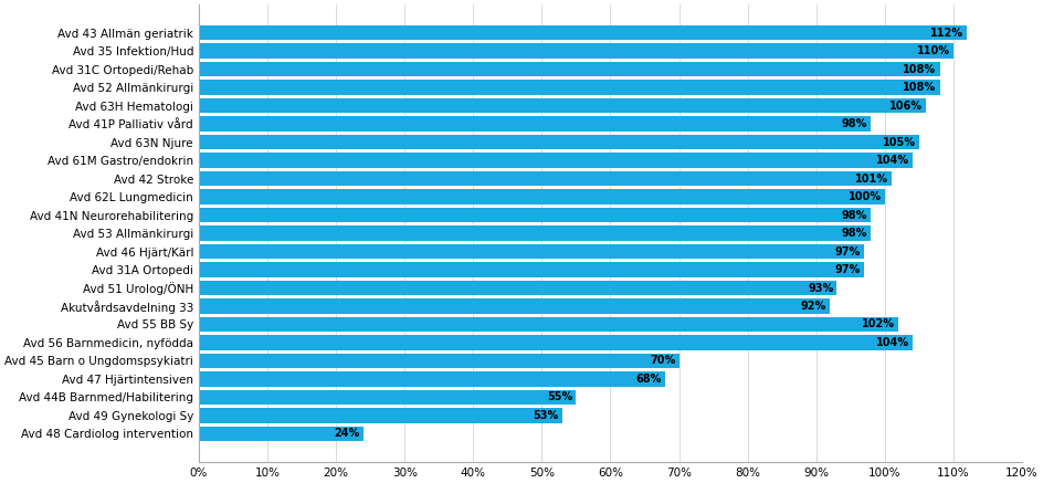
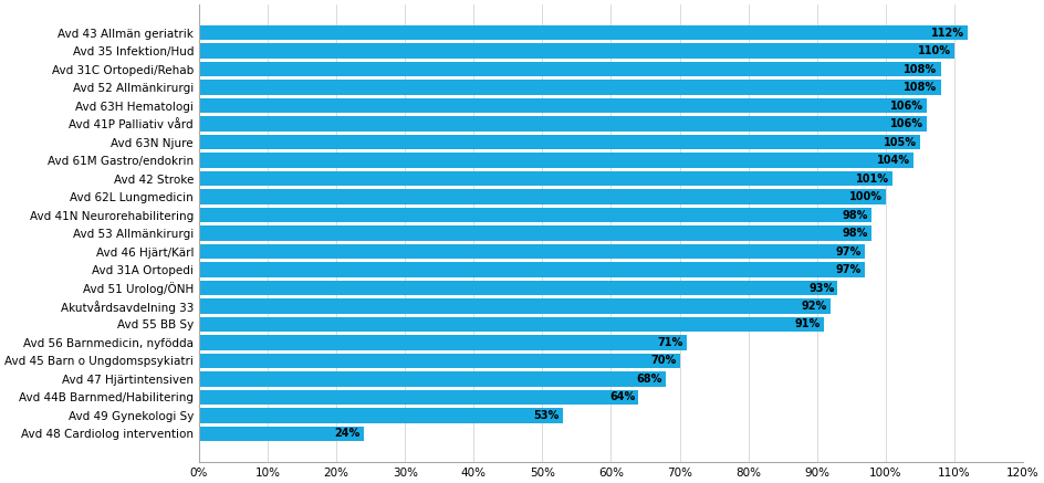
Avd 41P Palliativ vård: 98% -> 106%
Avd 55 BB Sy: 102% -> 91%
Avd 56 Barnmedicin, nyfödda: 104% -> 71%
Avd 44B Barnmed/Habilitering: 55% -> 64%
